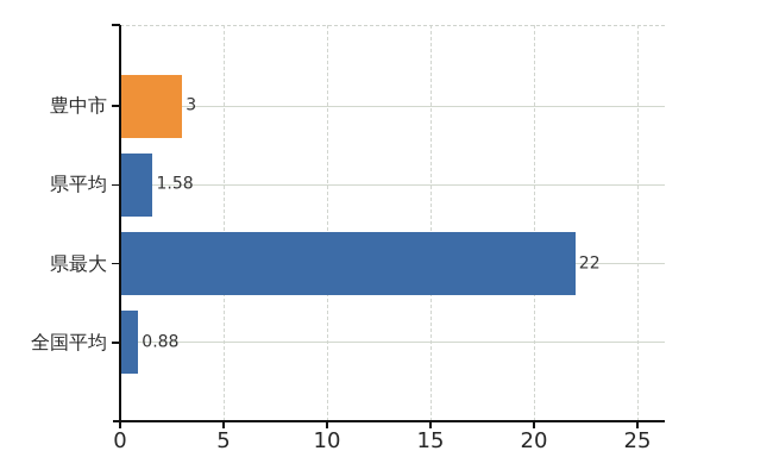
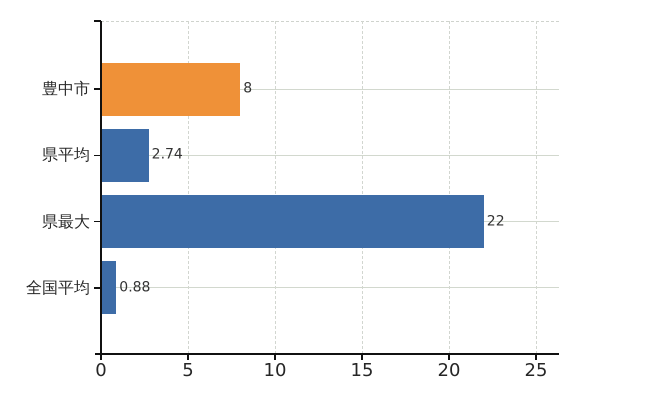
豊中市: 3 -> 8
県平均: 1.58 -> 2.74
